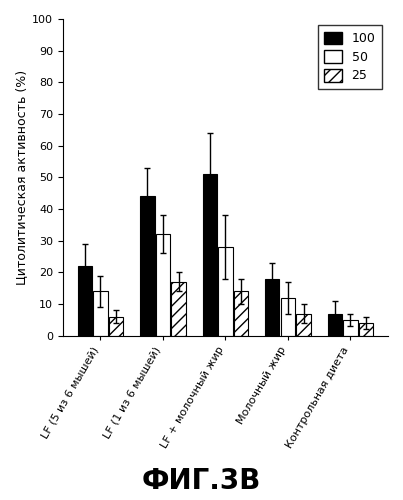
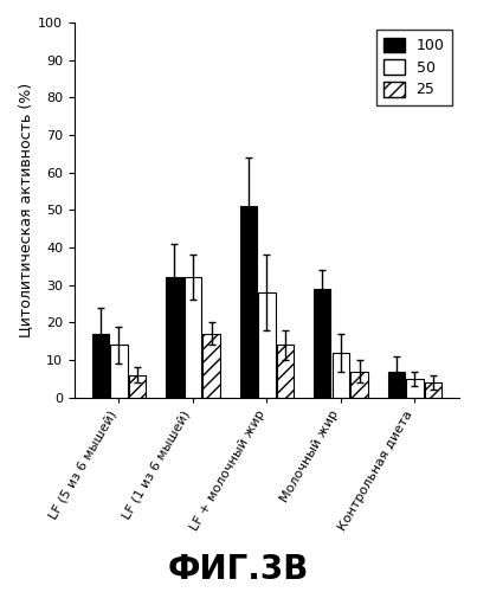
100/LF (5 из 6 мышей): 22 -> 17
100/LF (1 из 6 мышей): 44 -> 32
100/Молочный жир: 18 -> 29
